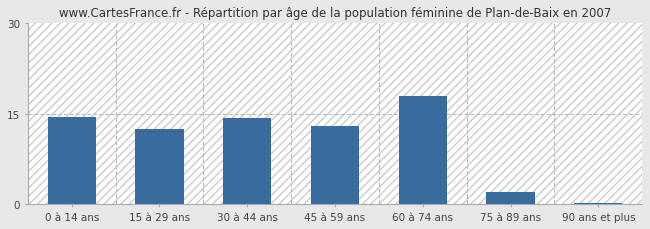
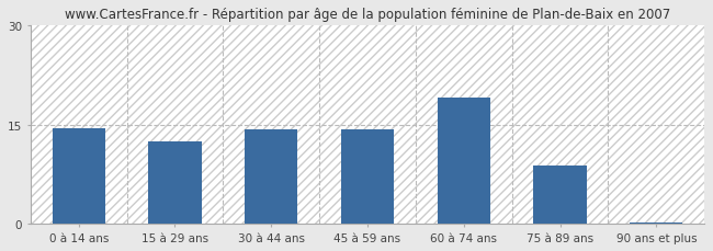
45 à 59 ans: 13.0 -> 14.2
60 à 74 ans: 18.0 -> 19.0
75 à 89 ans: 2.0 -> 8.8
